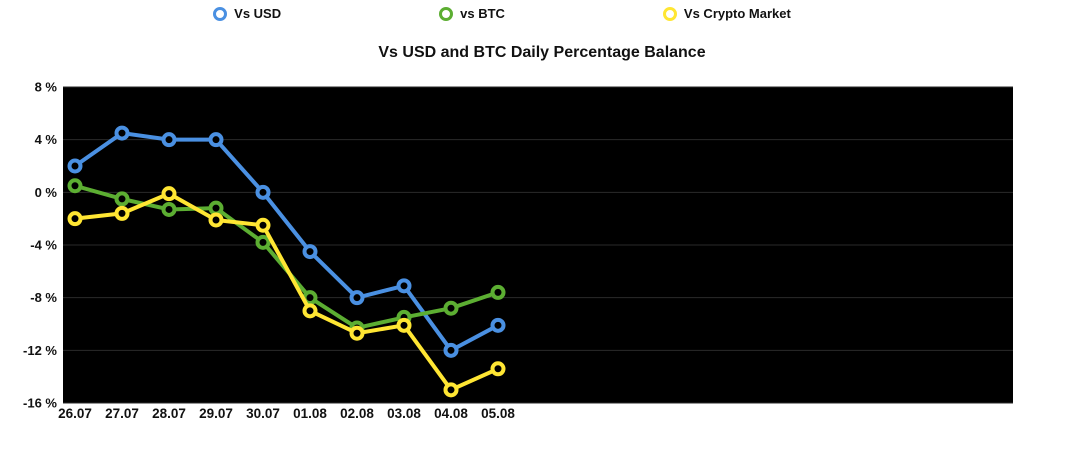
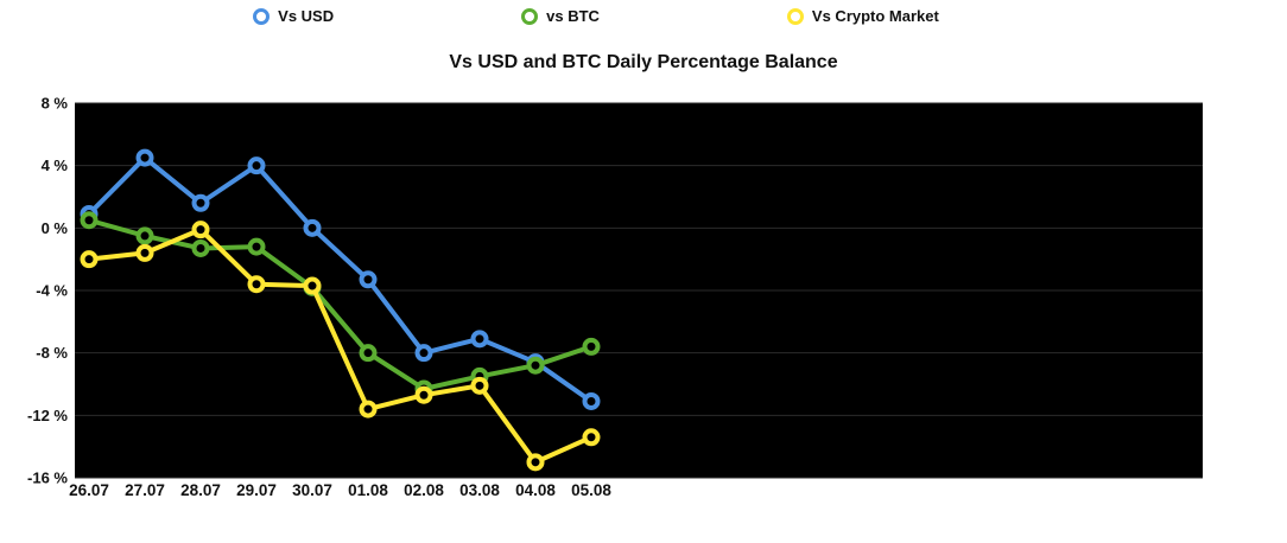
Vs USD/26.07: 2.0% -> 0.9%
Vs USD/28.07: 4.0% -> 1.6%
Vs Crypto Market/29.07: -2.1% -> -3.6%
Vs Crypto Market/30.07: -2.5% -> -3.7%
Vs USD/01.08: -4.5% -> -3.3%
Vs Crypto Market/01.08: -9.0% -> -11.6%
Vs USD/04.08: -12.0% -> -8.6%
Vs USD/05.08: -10.1% -> -11.1%
